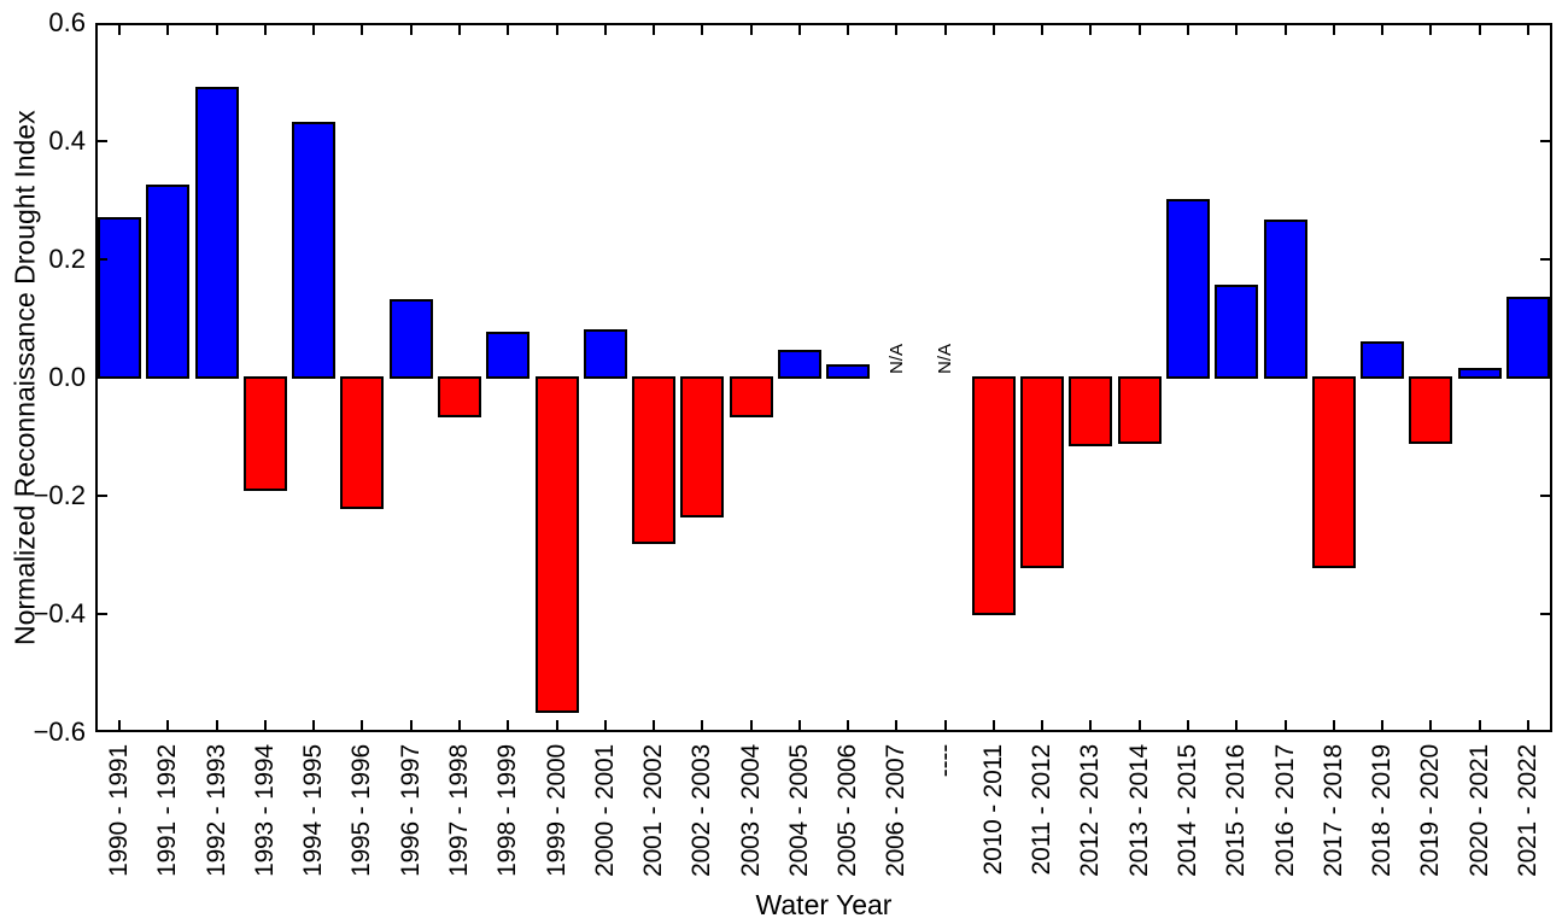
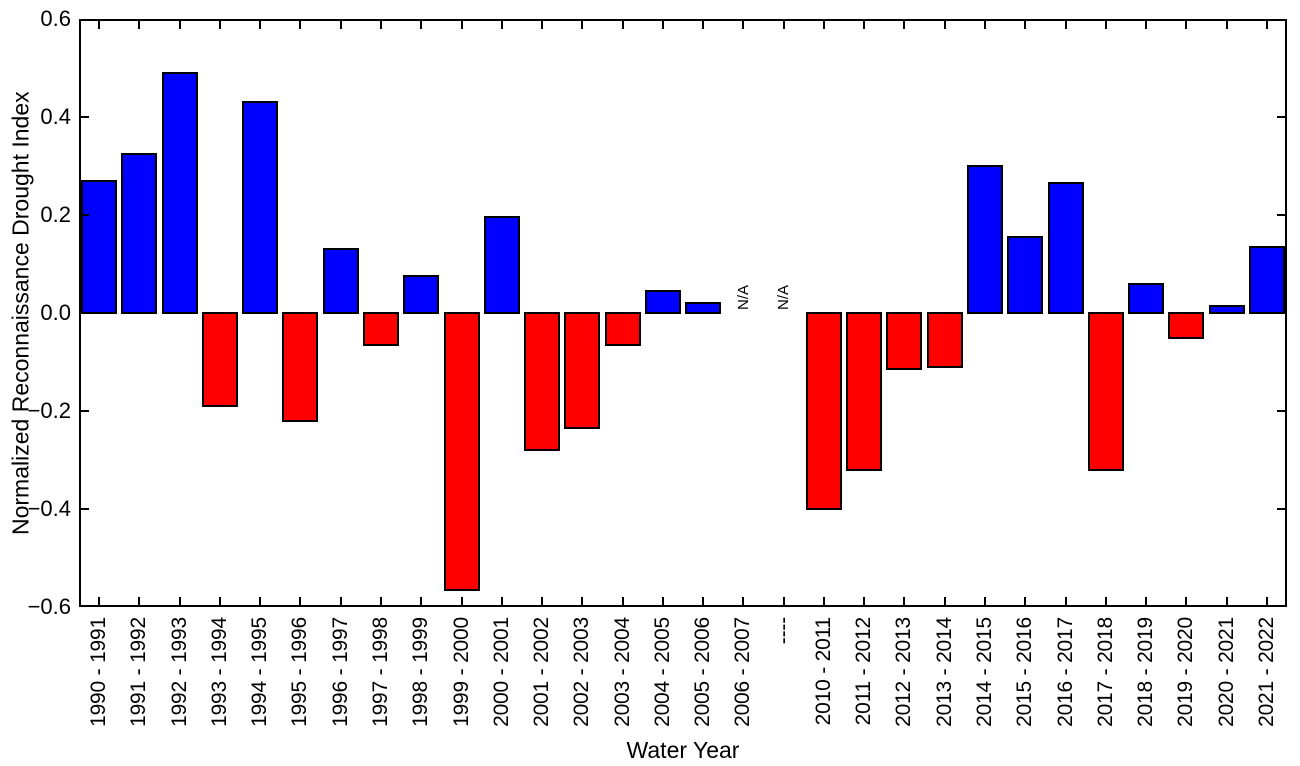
2000 - 2001: 0.08 -> 0.20
2019 - 2020: -0.11 -> -0.05
